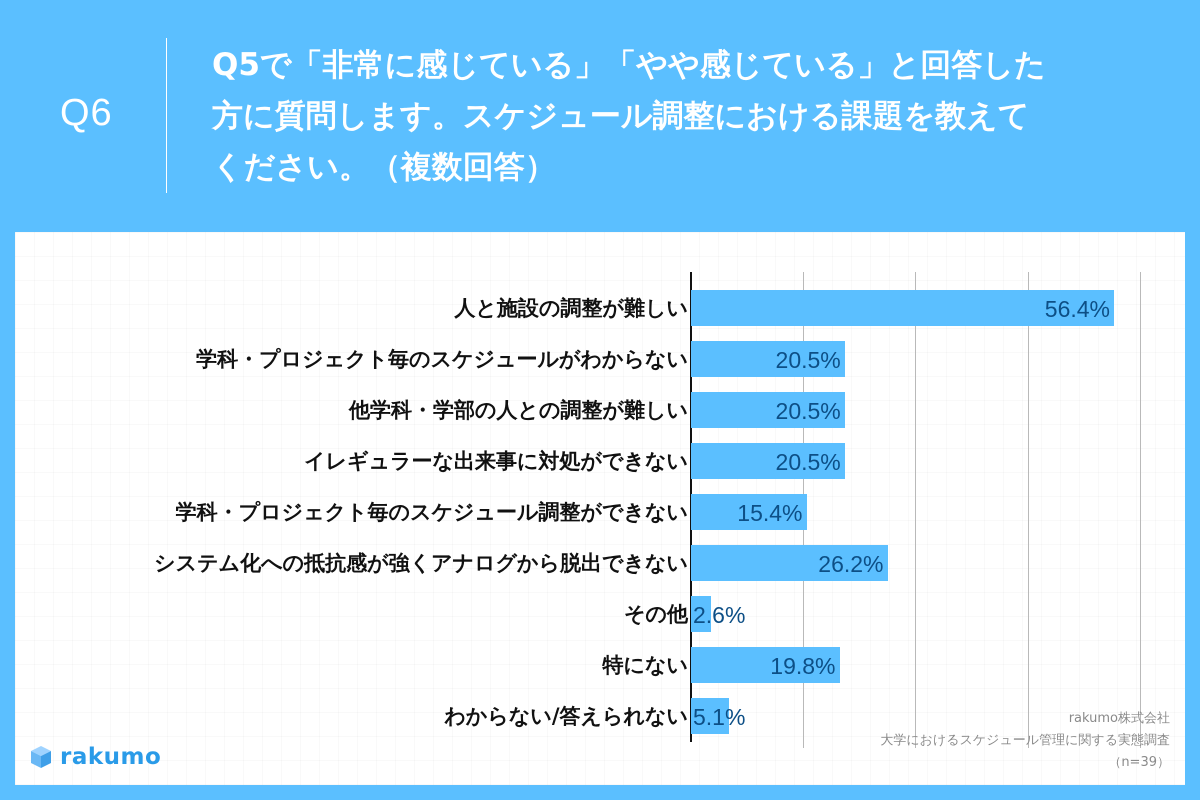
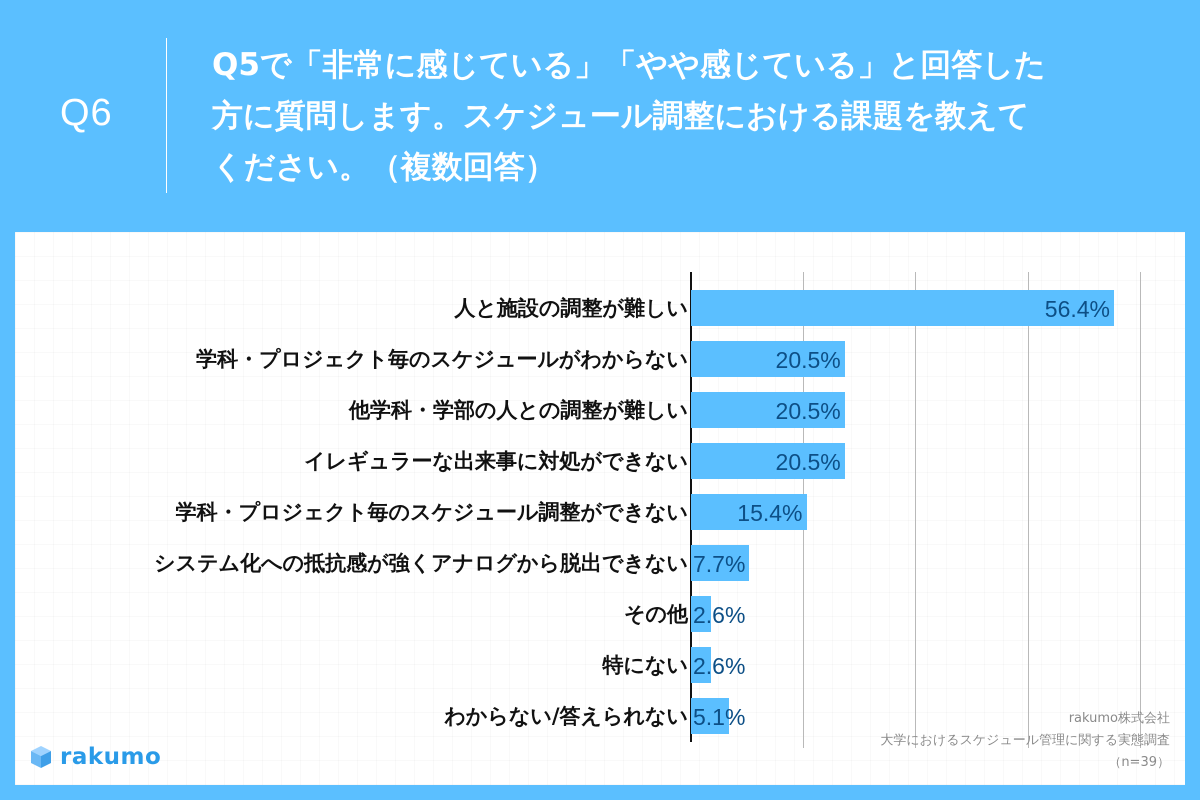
システム化への抵抗感が強くアナログから脱出できない: 26.2% -> 7.7%
特にない: 19.8% -> 2.6%
